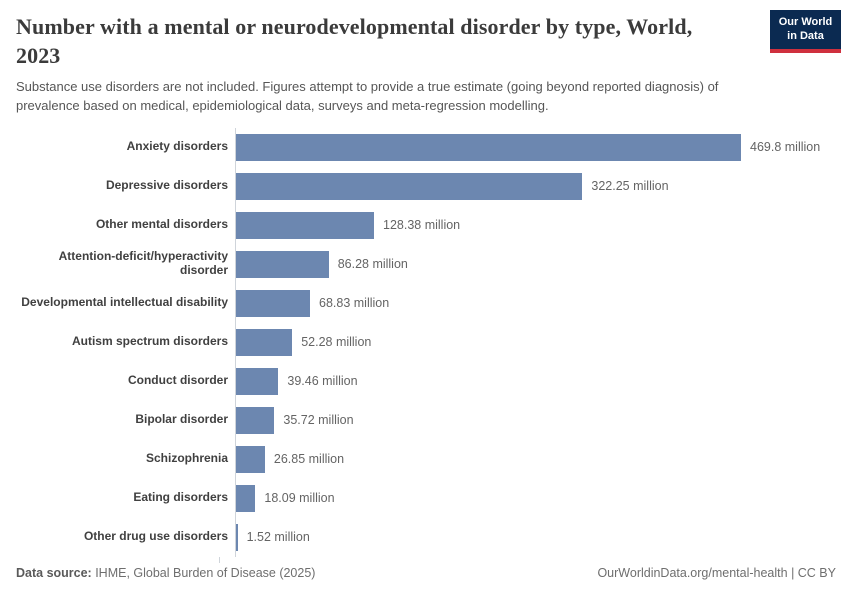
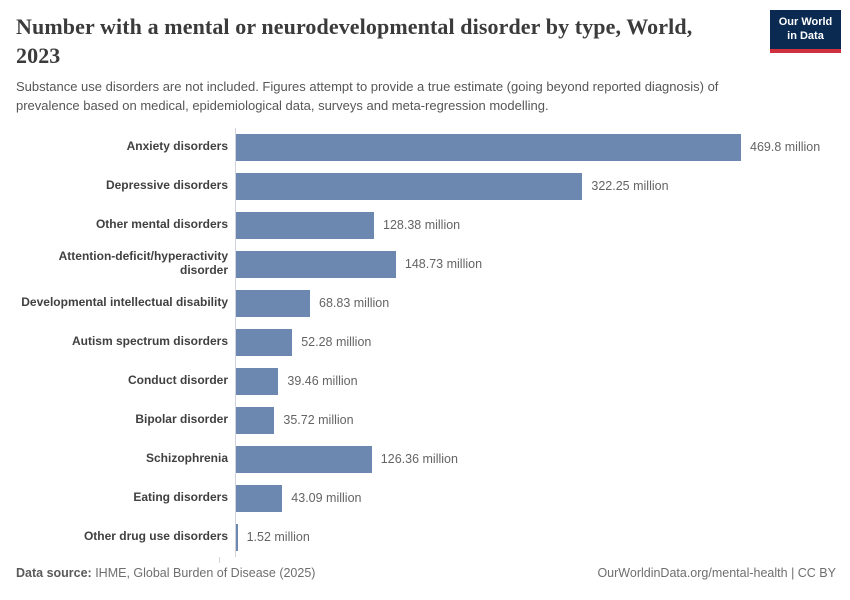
Attention-deficit/hyperactivity disorder: 86.28 -> 148.73
Schizophrenia: 26.85 -> 126.36
Eating disorders: 18.09 -> 43.09
